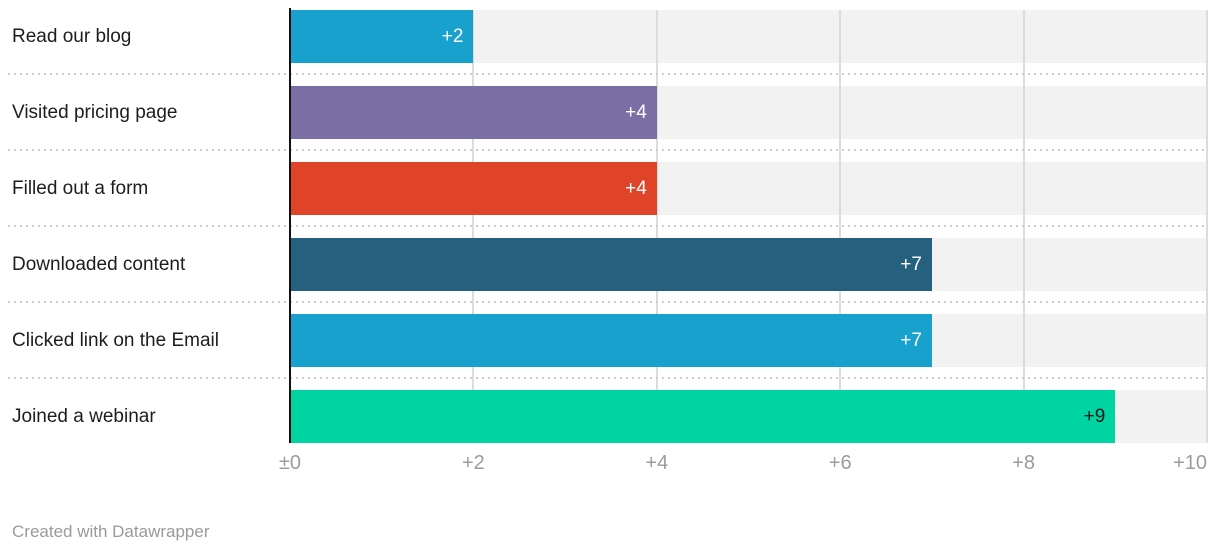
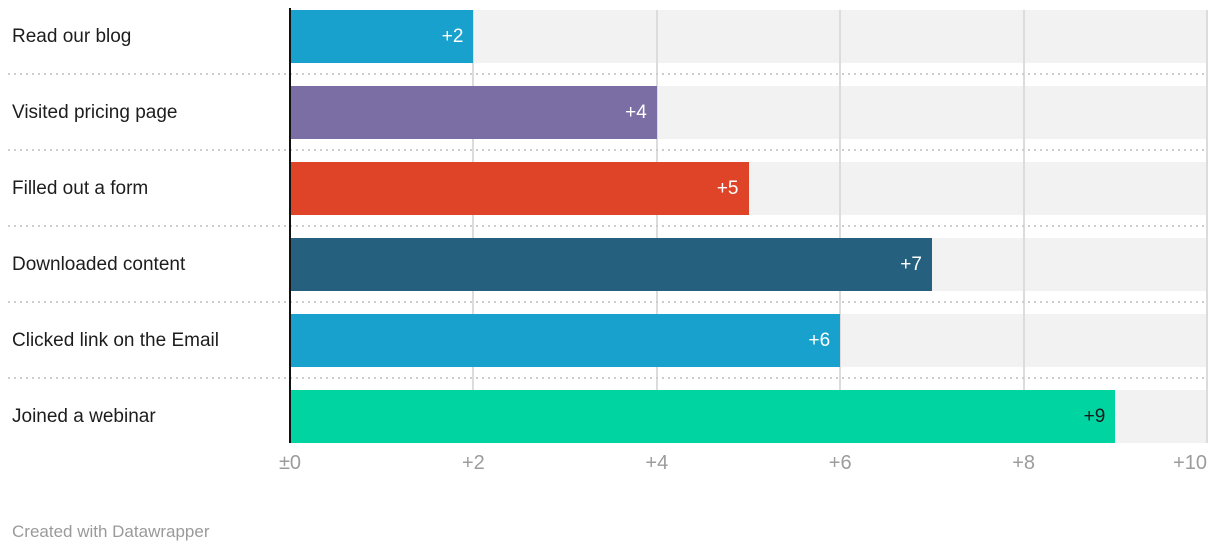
Filled out a form: +4 -> +5
Clicked link on the Email: +7 -> +6
